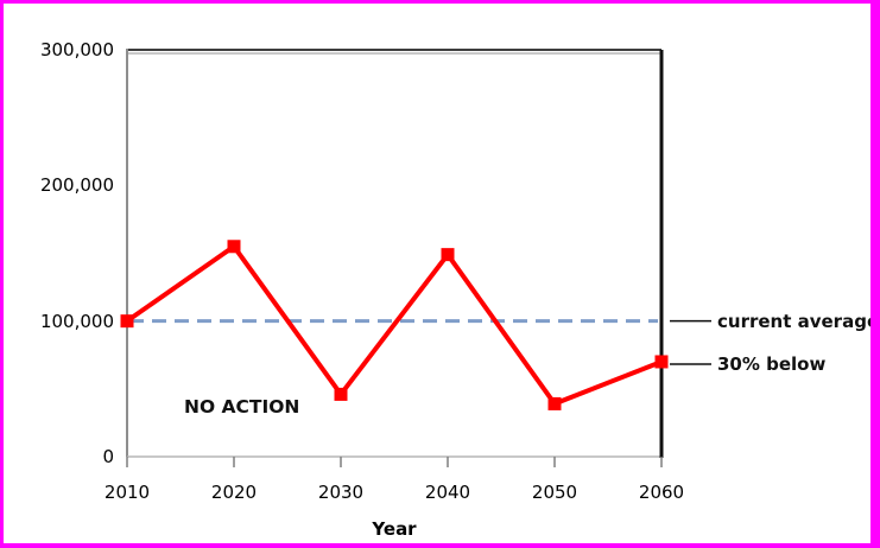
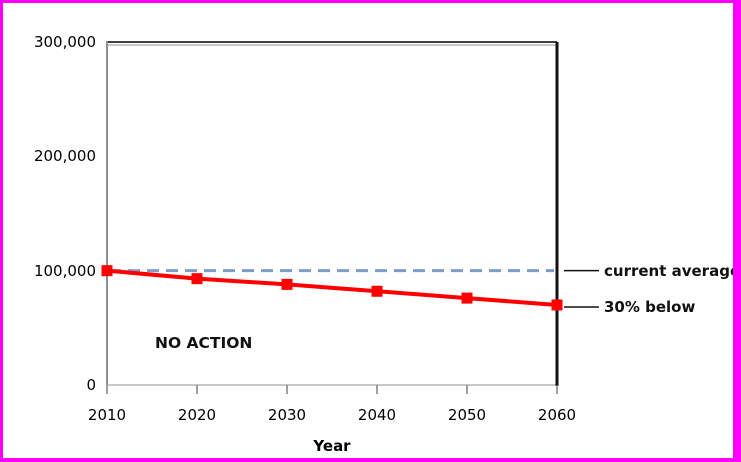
2020: 155000 -> 93000
2030: 46000 -> 88000
2040: 149000 -> 82000
2050: 39000 -> 76000
